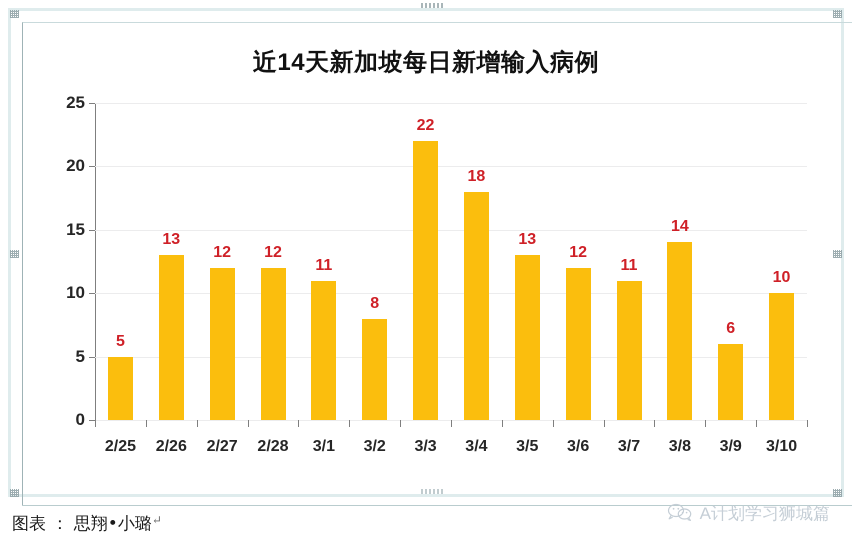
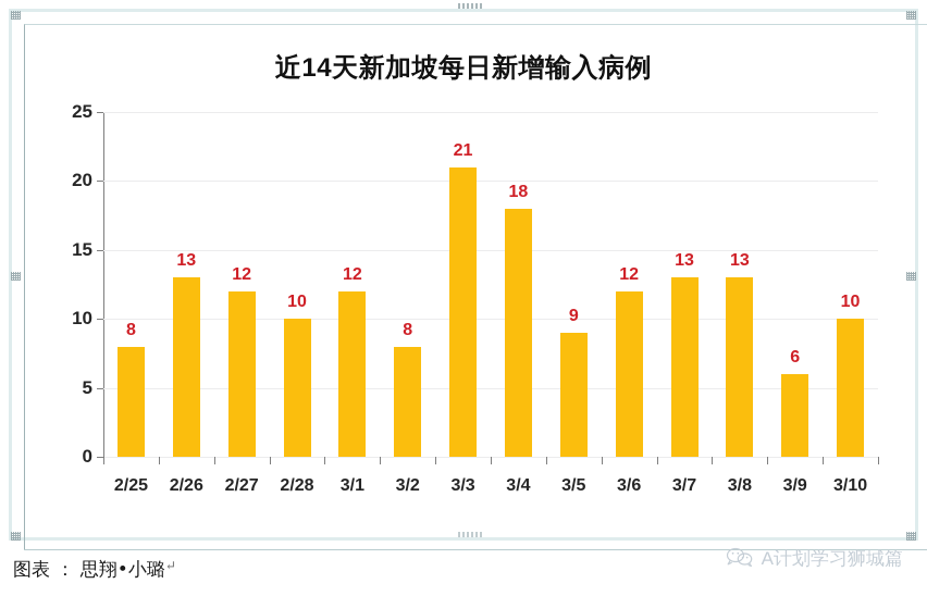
2/25: 5 -> 8
2/28: 12 -> 10
3/1: 11 -> 12
3/3: 22 -> 21
3/5: 13 -> 9
3/7: 11 -> 13
3/8: 14 -> 13
